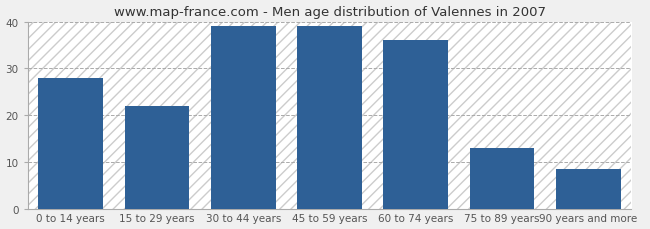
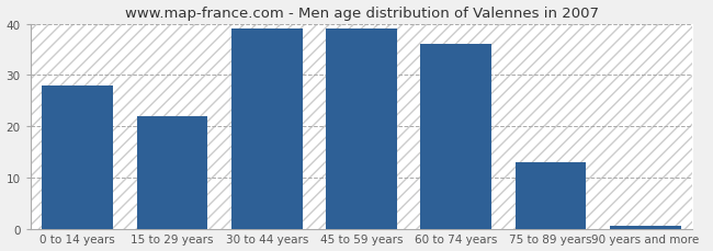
90 years and more: 8.5 -> 0.5
